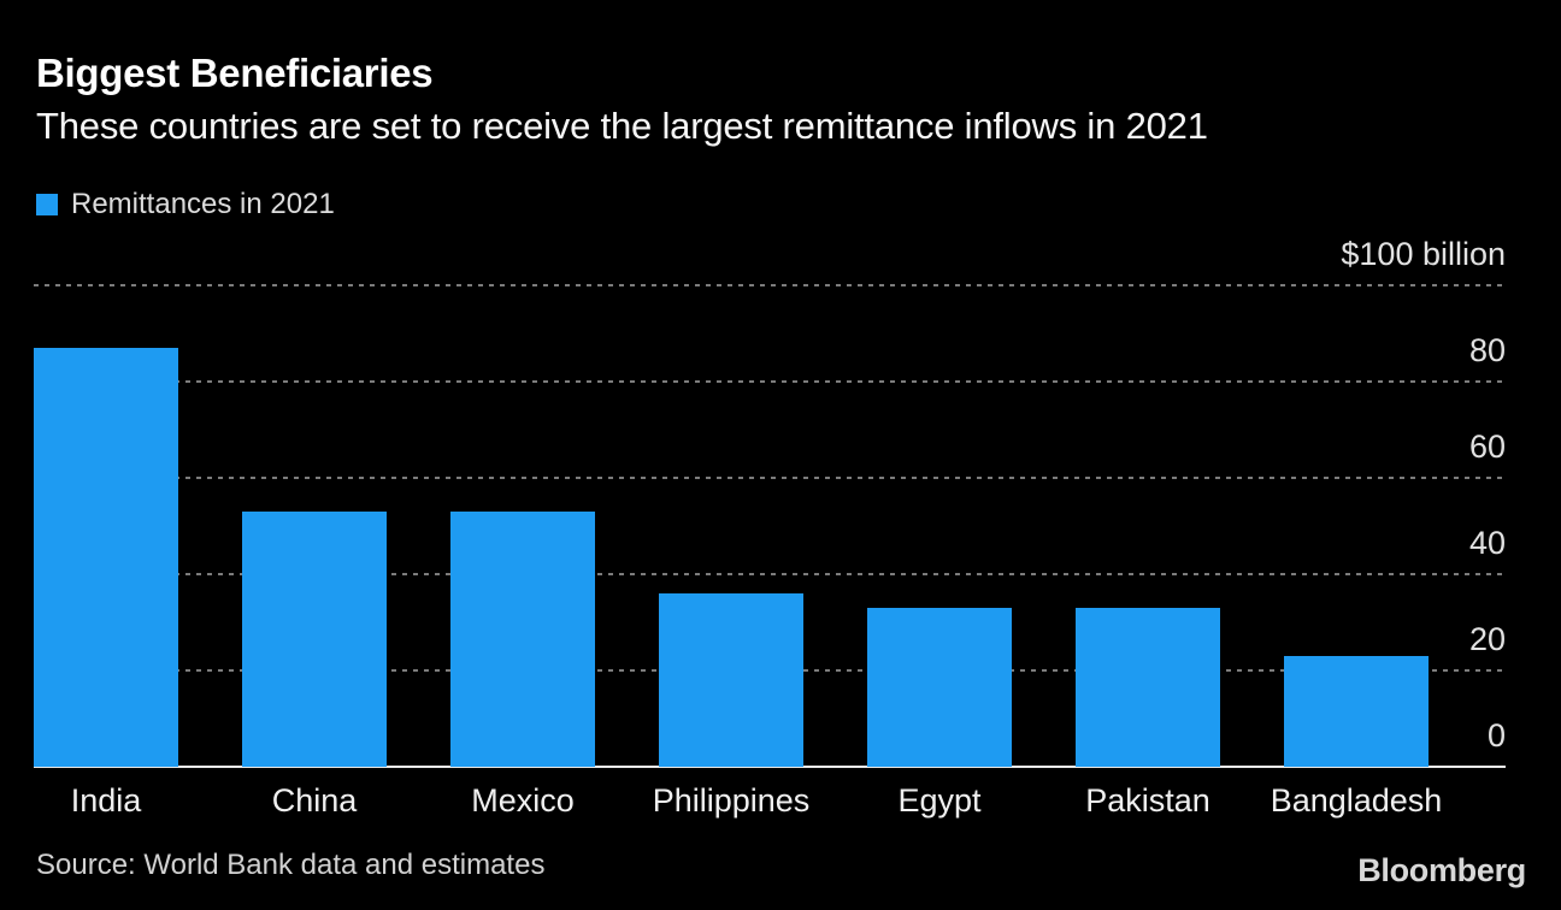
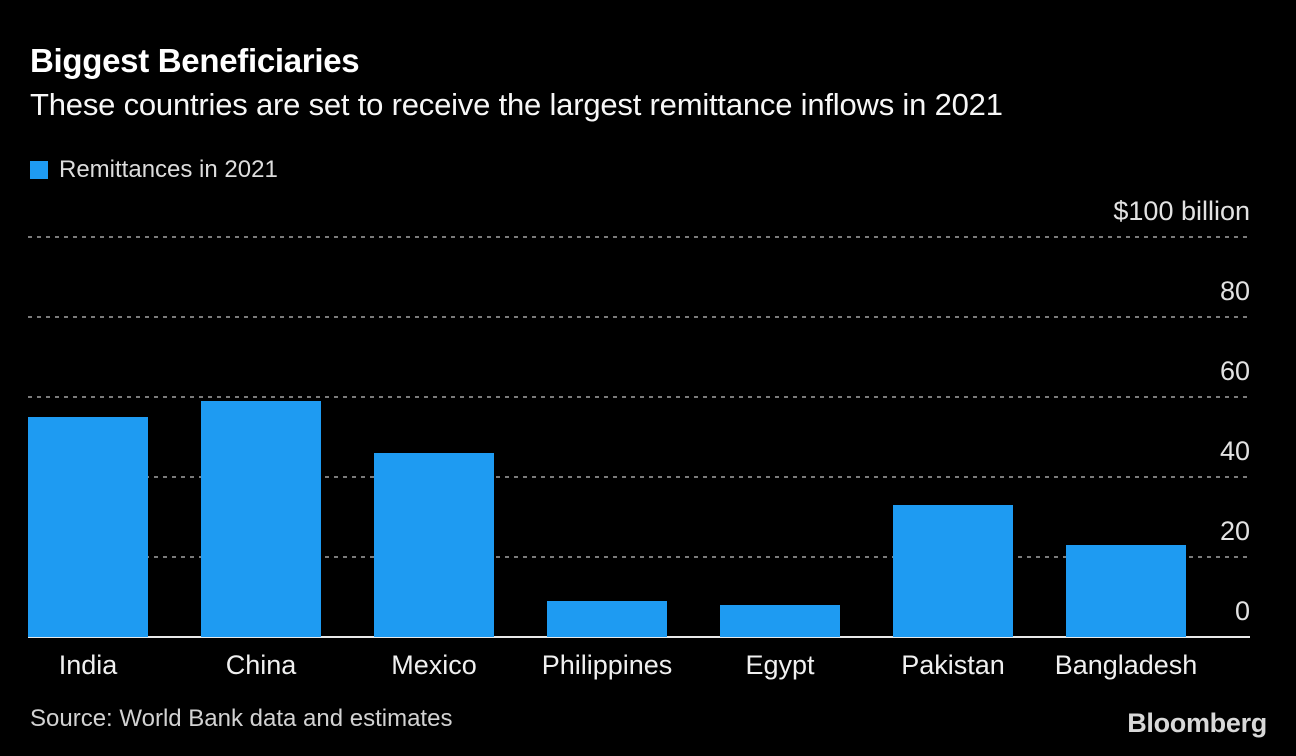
India: 87 -> 55
China: 53 -> 59
Mexico: 53 -> 46
Philippines: 36 -> 9
Egypt: 33 -> 8
